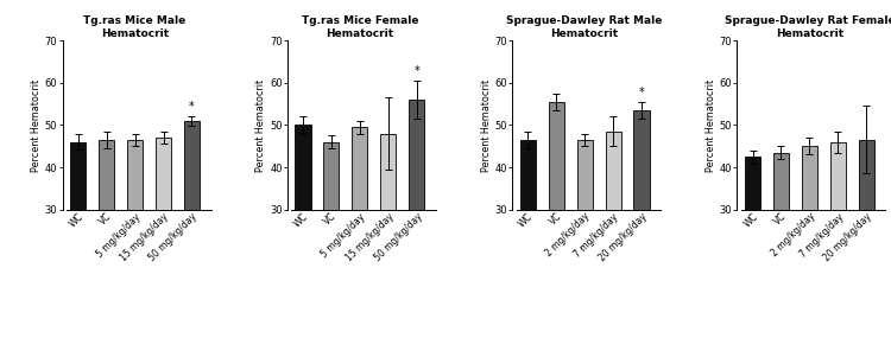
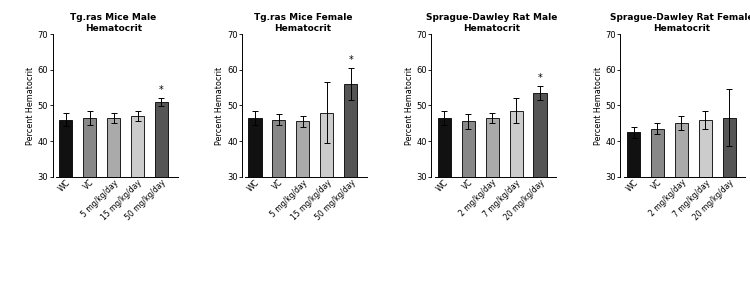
Tg.ras Mice Female Hematocrit/WC: 50.0 -> 46.5
Tg.ras Mice Female Hematocrit/5 mg/kg/day: 49.5 -> 45.5
Sprague-Dawley Rat Male Hematocrit/VC: 55.5 -> 45.5
